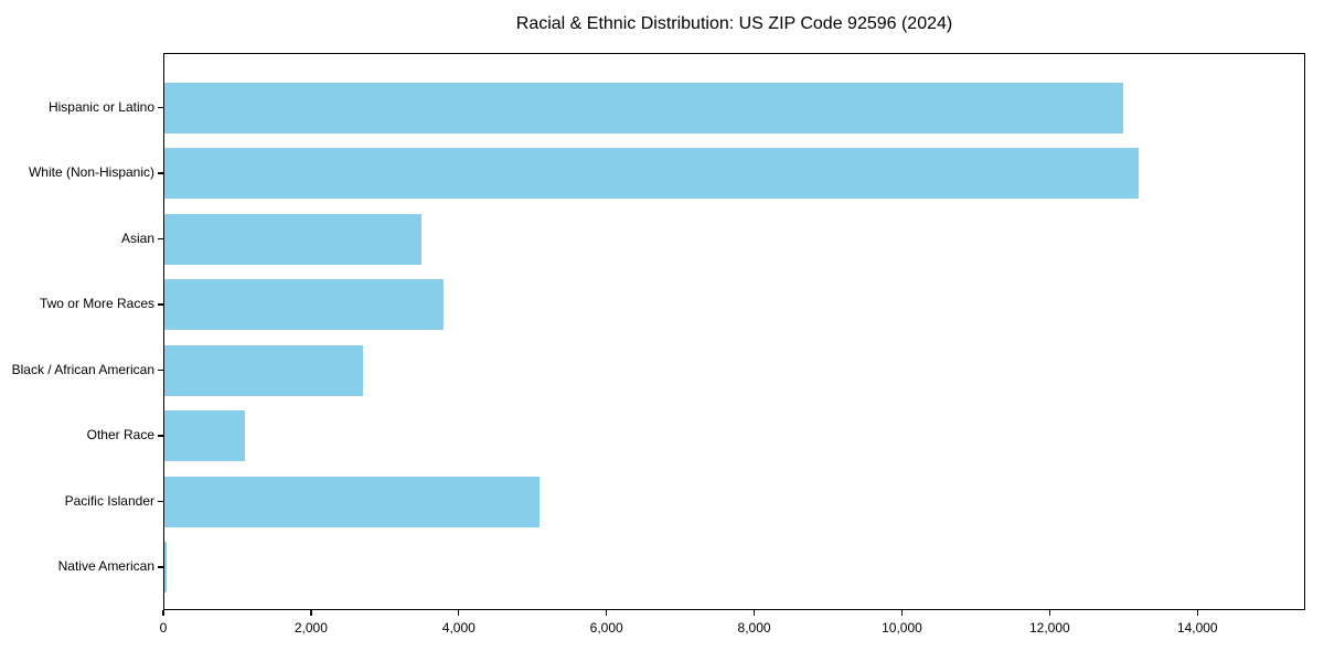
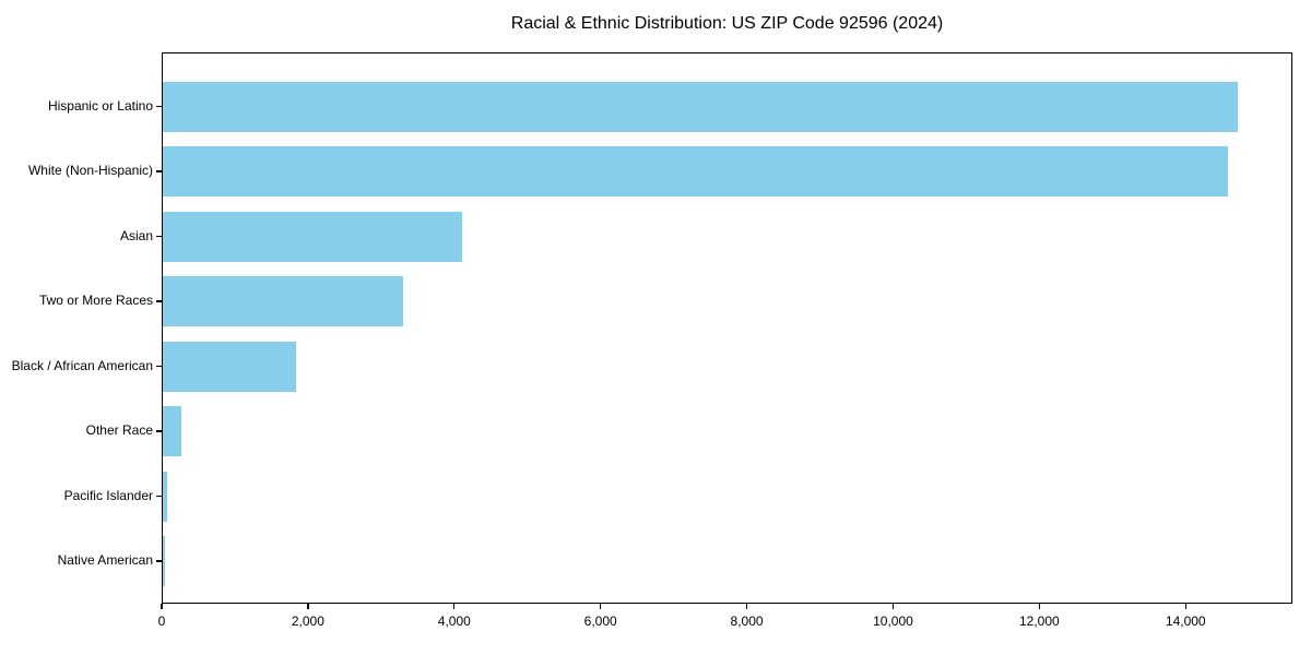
Hispanic or Latino: 13000 -> 14700
White (Non-Hispanic): 13200 -> 14600
Asian: 3500 -> 4100
Two or More Races: 3800 -> 3300
Black / African American: 2700 -> 1800
Other Race: 1100 -> 300
Pacific Islander: 5100 -> 100
